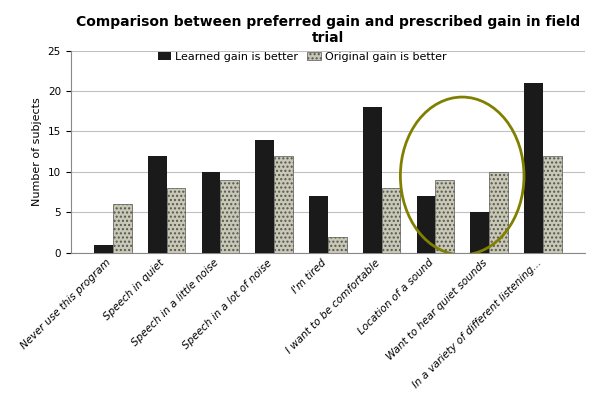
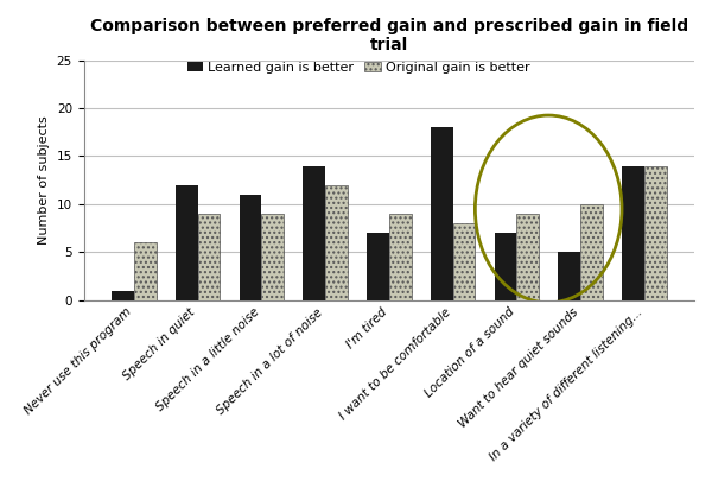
Original gain is better/Speech in quiet: 8 -> 9
Learned gain is better/Speech in a little noise: 10 -> 11
Original gain is better/I'm tired: 2 -> 9
Learned gain is better/In a variety of different listening...: 21 -> 14
Original gain is better/In a variety of different listening...: 12 -> 14
